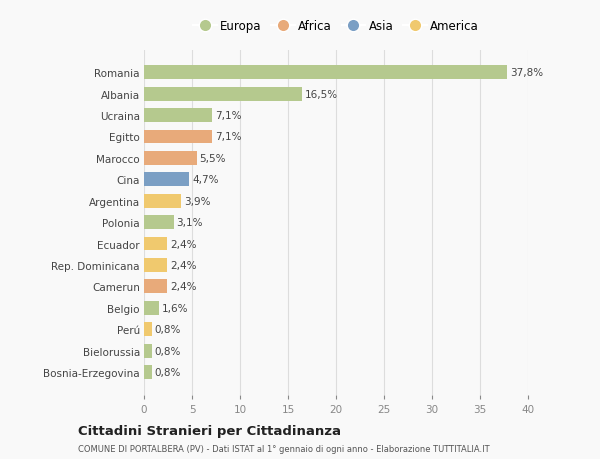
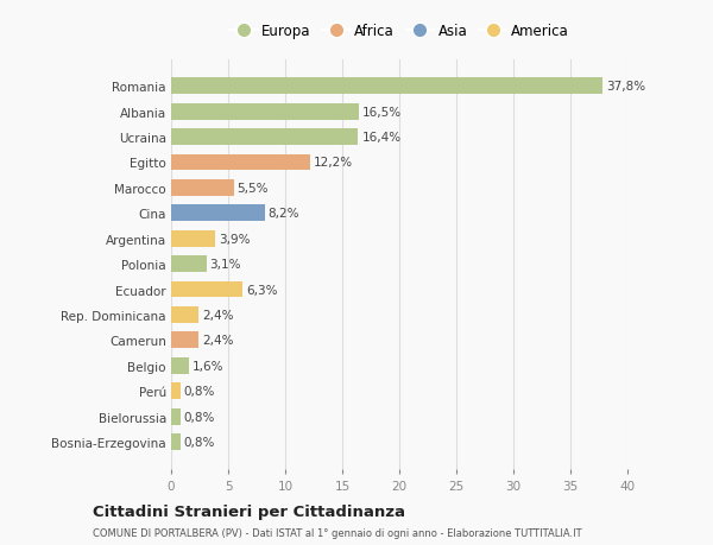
Ucraina: 7,1% -> 16,4%
Egitto: 7,1% -> 12,2%
Cina: 4,7% -> 8,2%
Ecuador: 2,4% -> 6,3%
